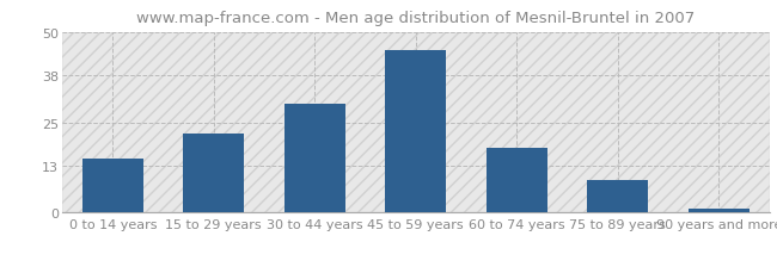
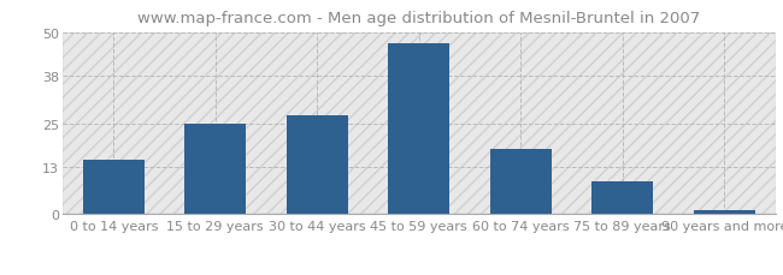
15 to 29 years: 22 -> 25
30 to 44 years: 30 -> 27
45 to 59 years: 45 -> 47
